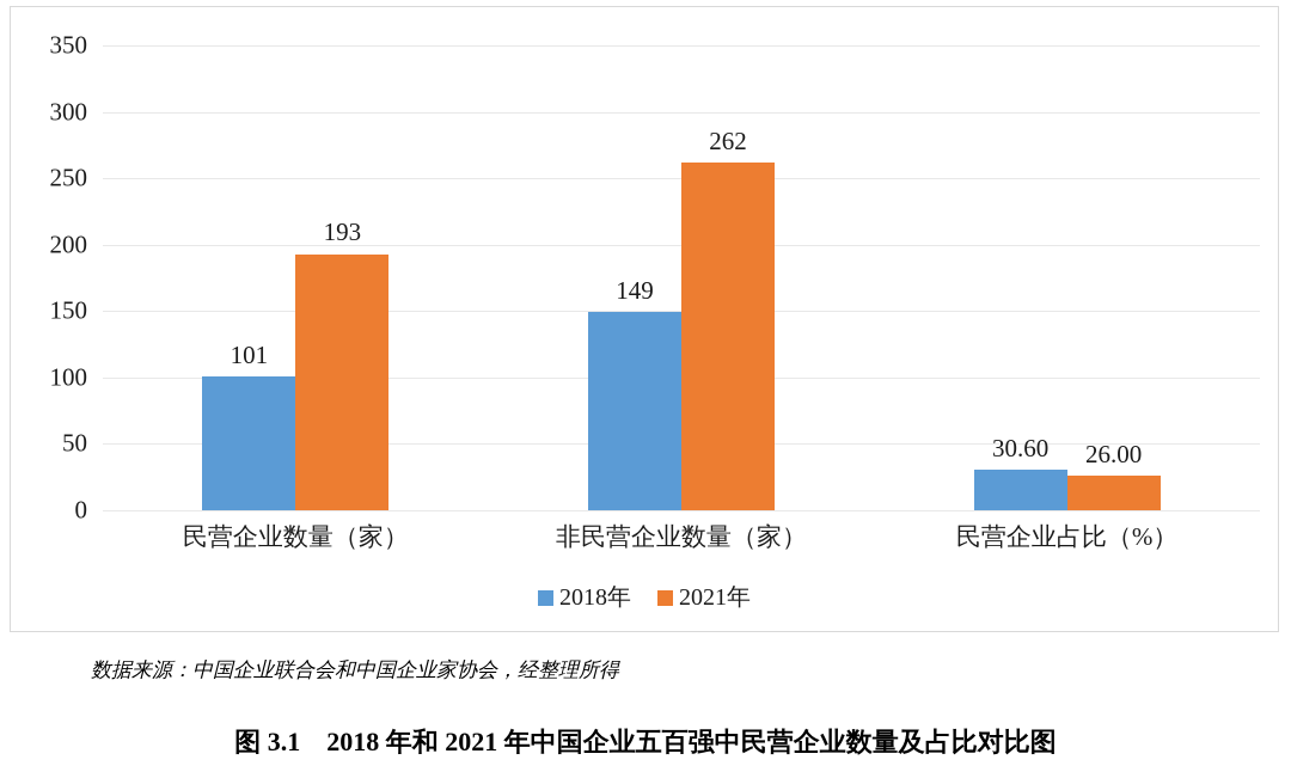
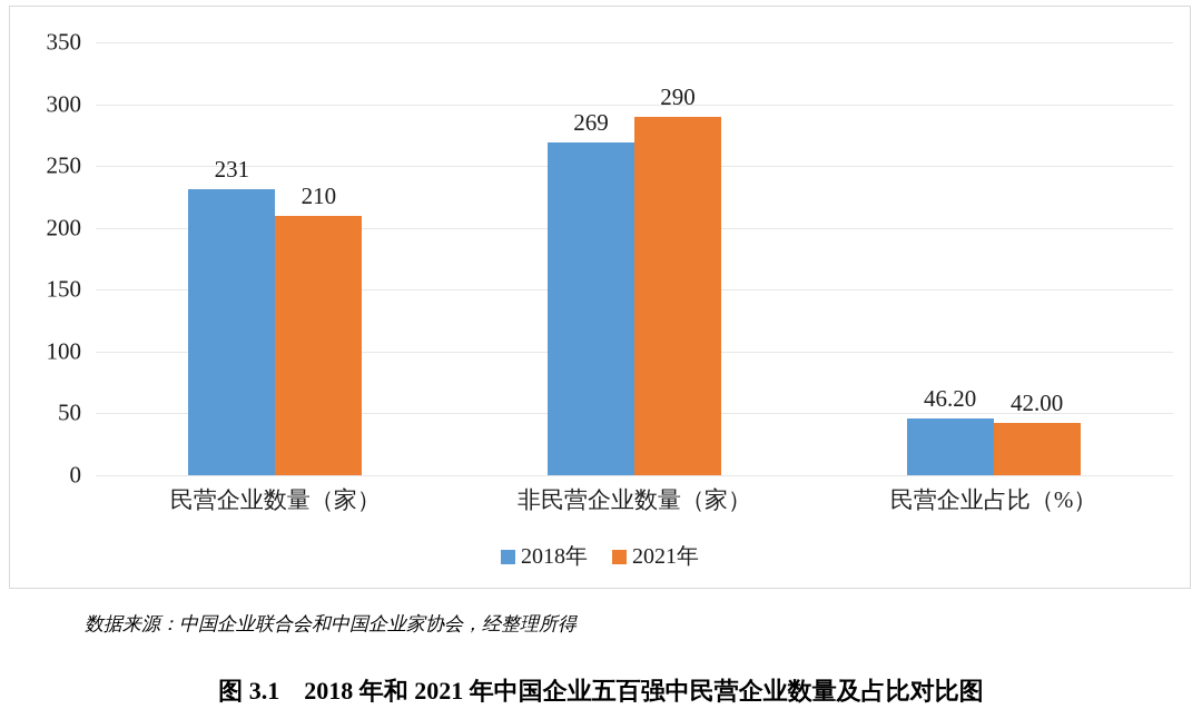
2018年/民营企业数量（家）: 101 -> 231
2021年/民营企业数量（家）: 193 -> 210
2018年/非民营企业数量（家）: 149 -> 269
2021年/非民营企业数量（家）: 262 -> 290
2018年/民营企业占比（%）: 30.60 -> 46.20
2021年/民营企业占比（%）: 26.00 -> 42.00
